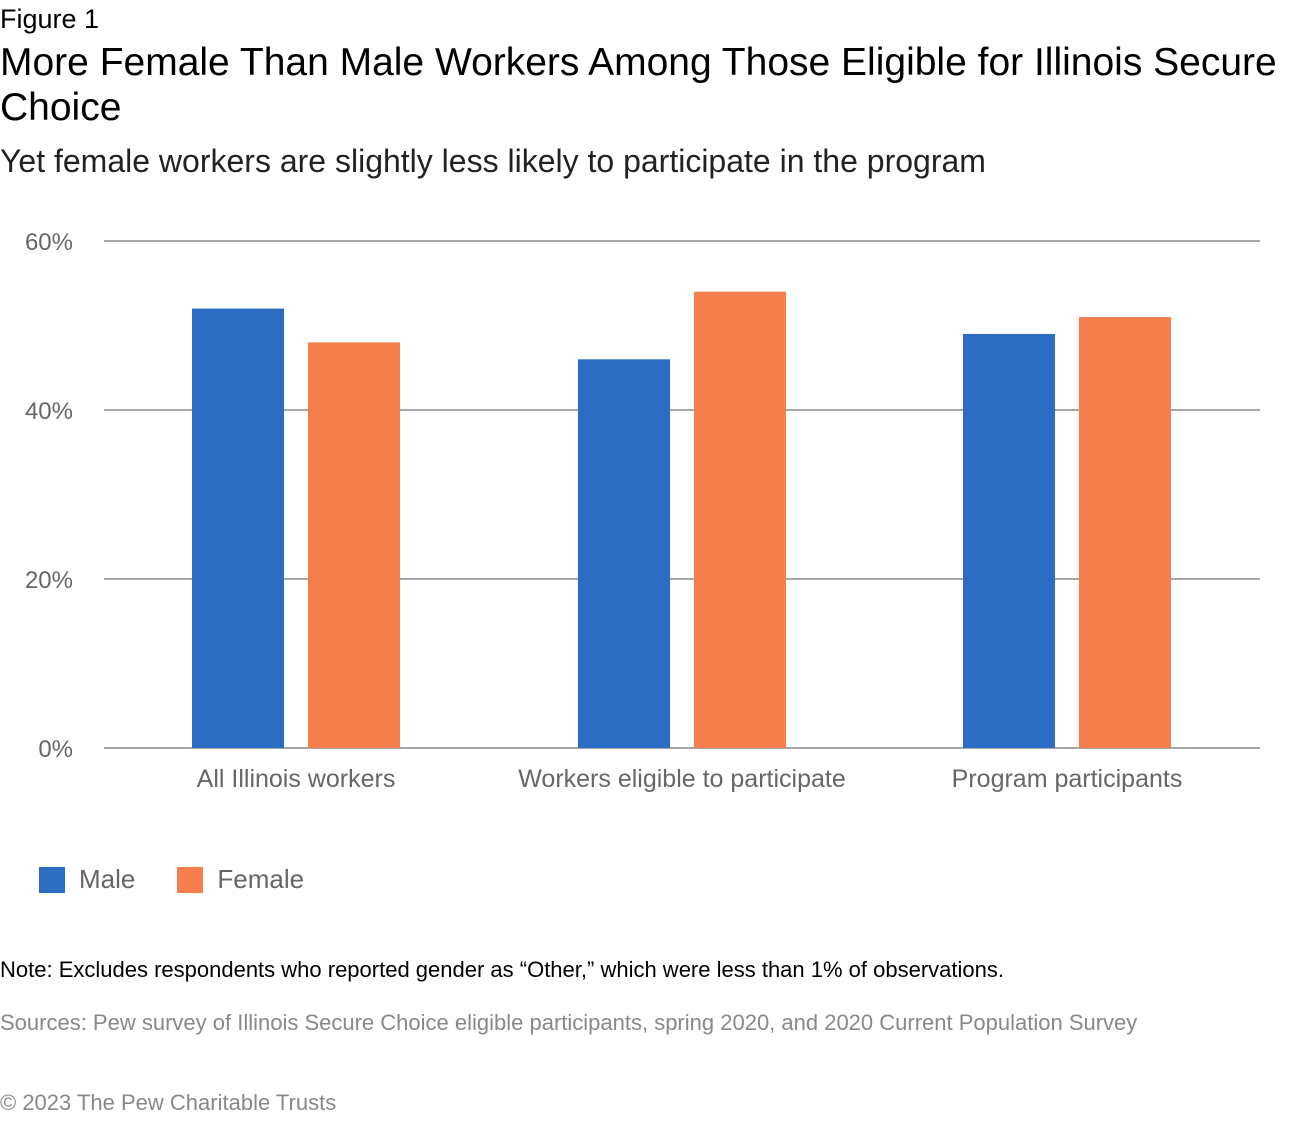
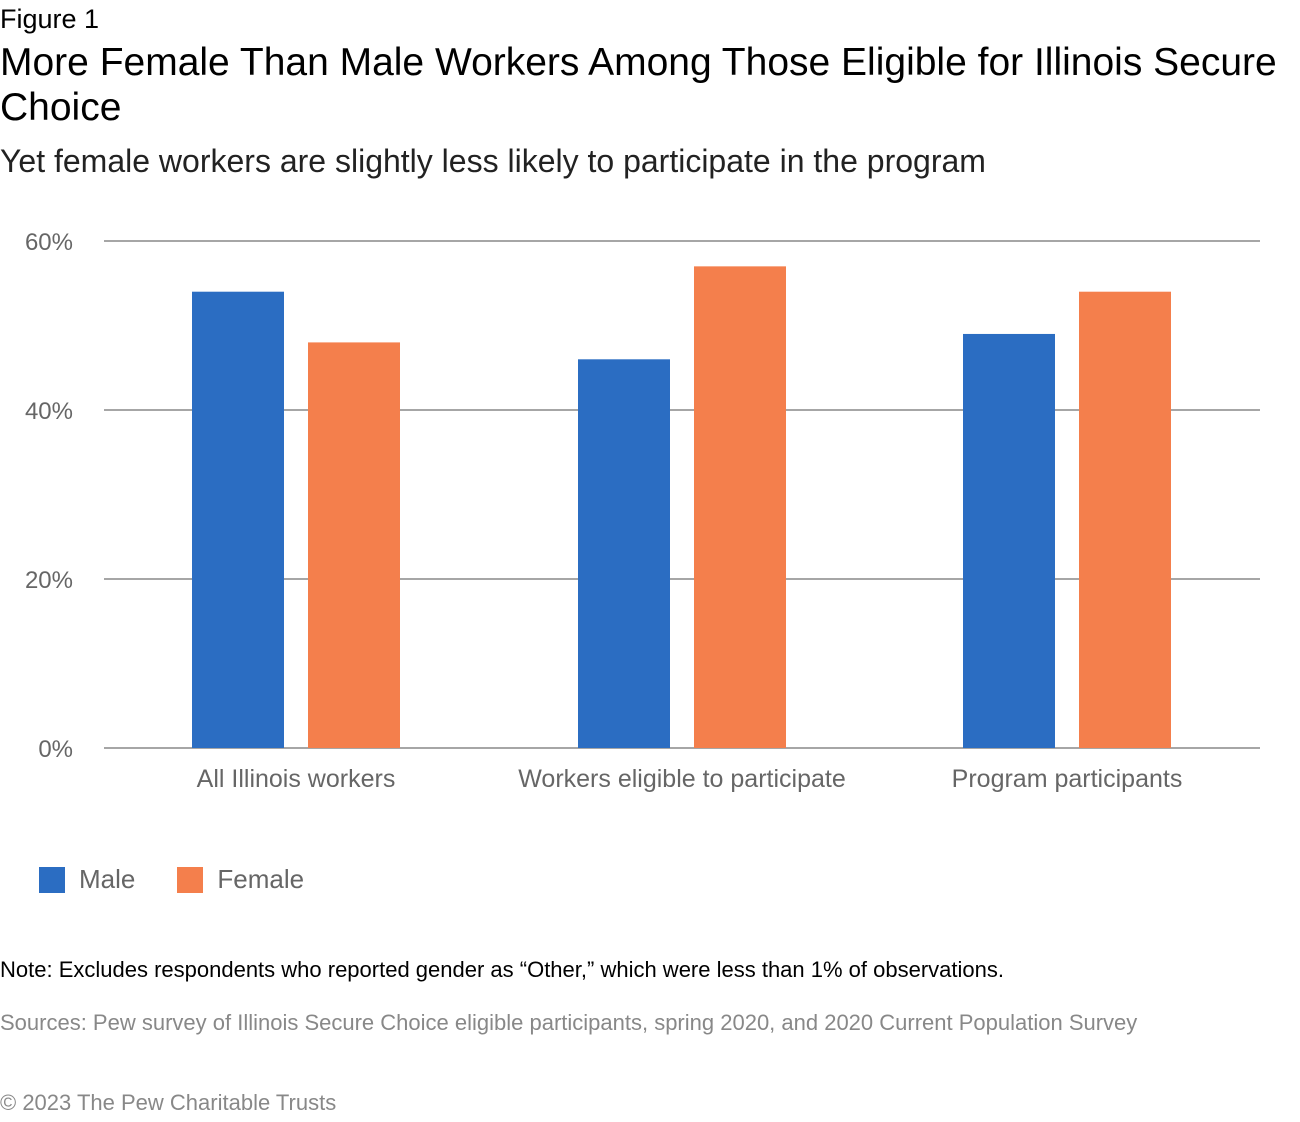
Male/All Illinois workers: 52% -> 54%
Female/Workers eligible to participate: 54% -> 57%
Female/Program participants: 51% -> 54%
